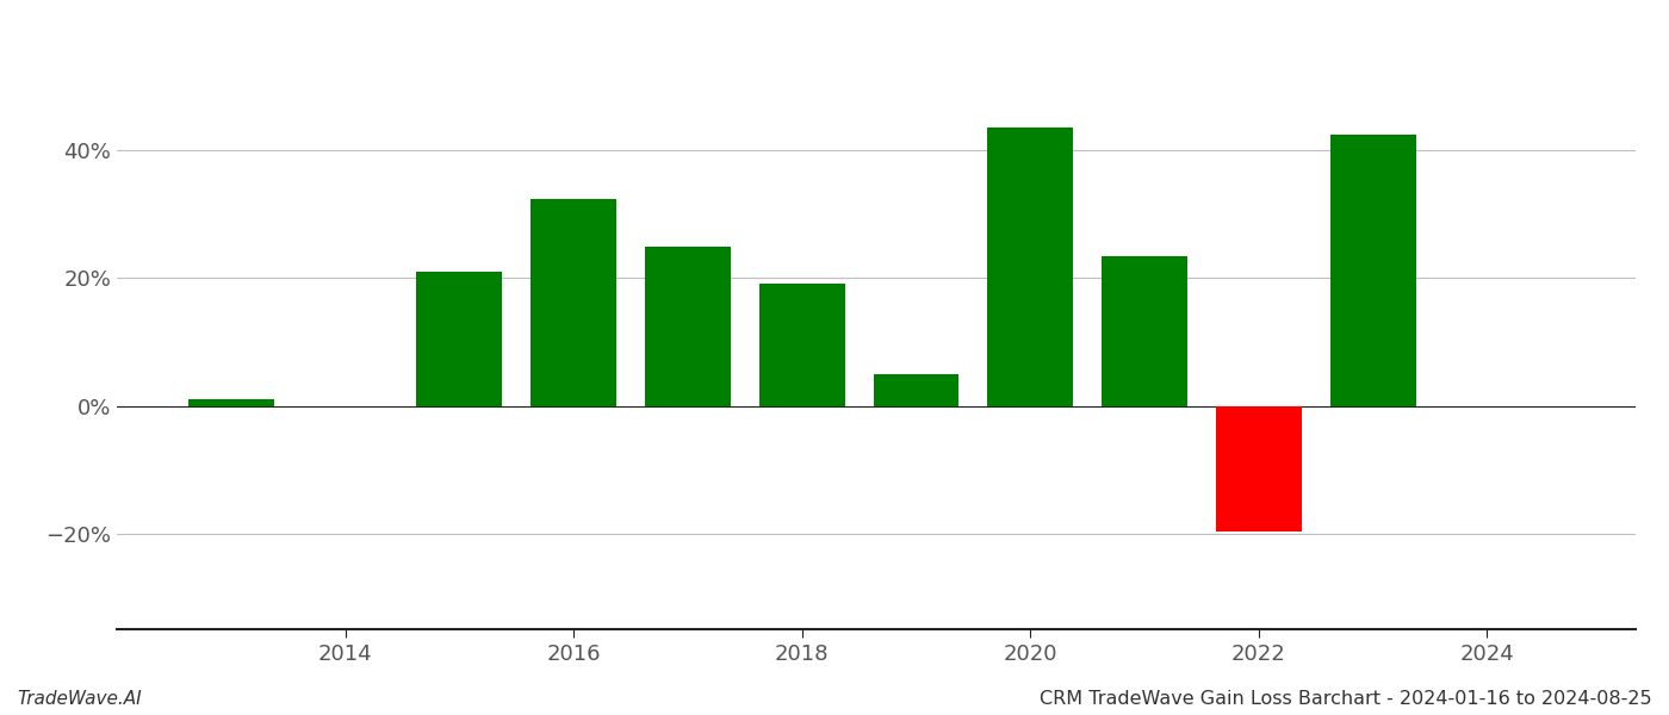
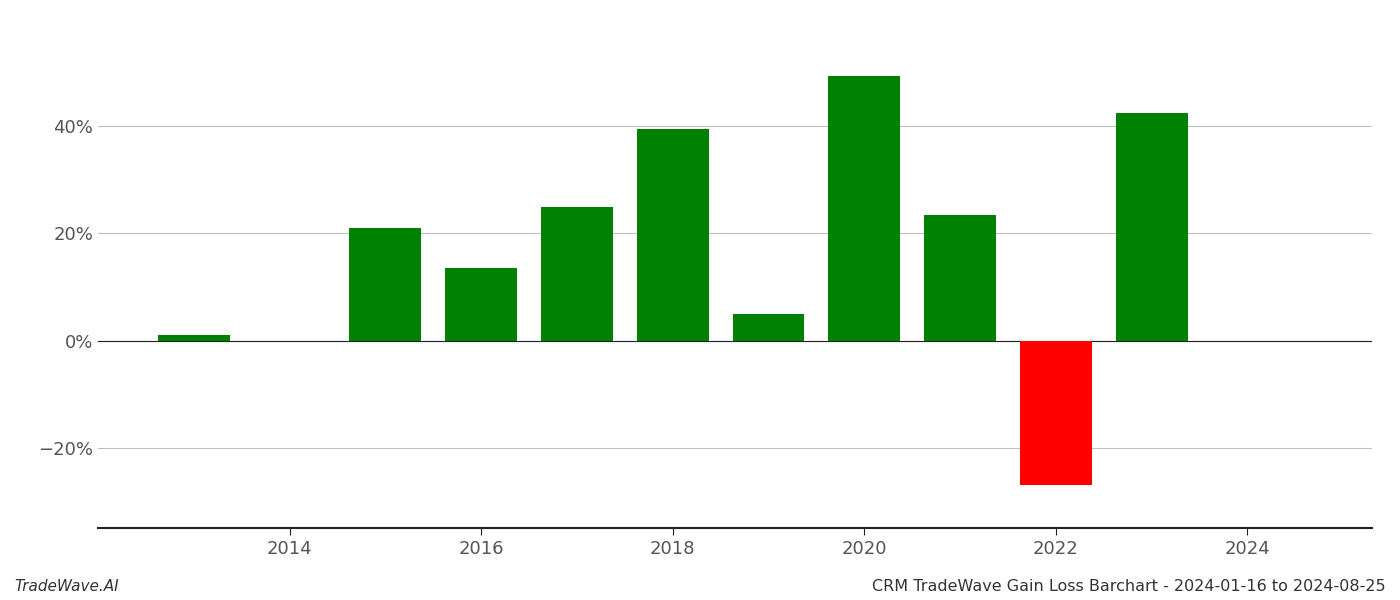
2016: 32.4% -> 13.5%
2018: 19.2% -> 39.5%
2020: 43.6% -> 49.5%
2022: -19.6% -> -27.0%
